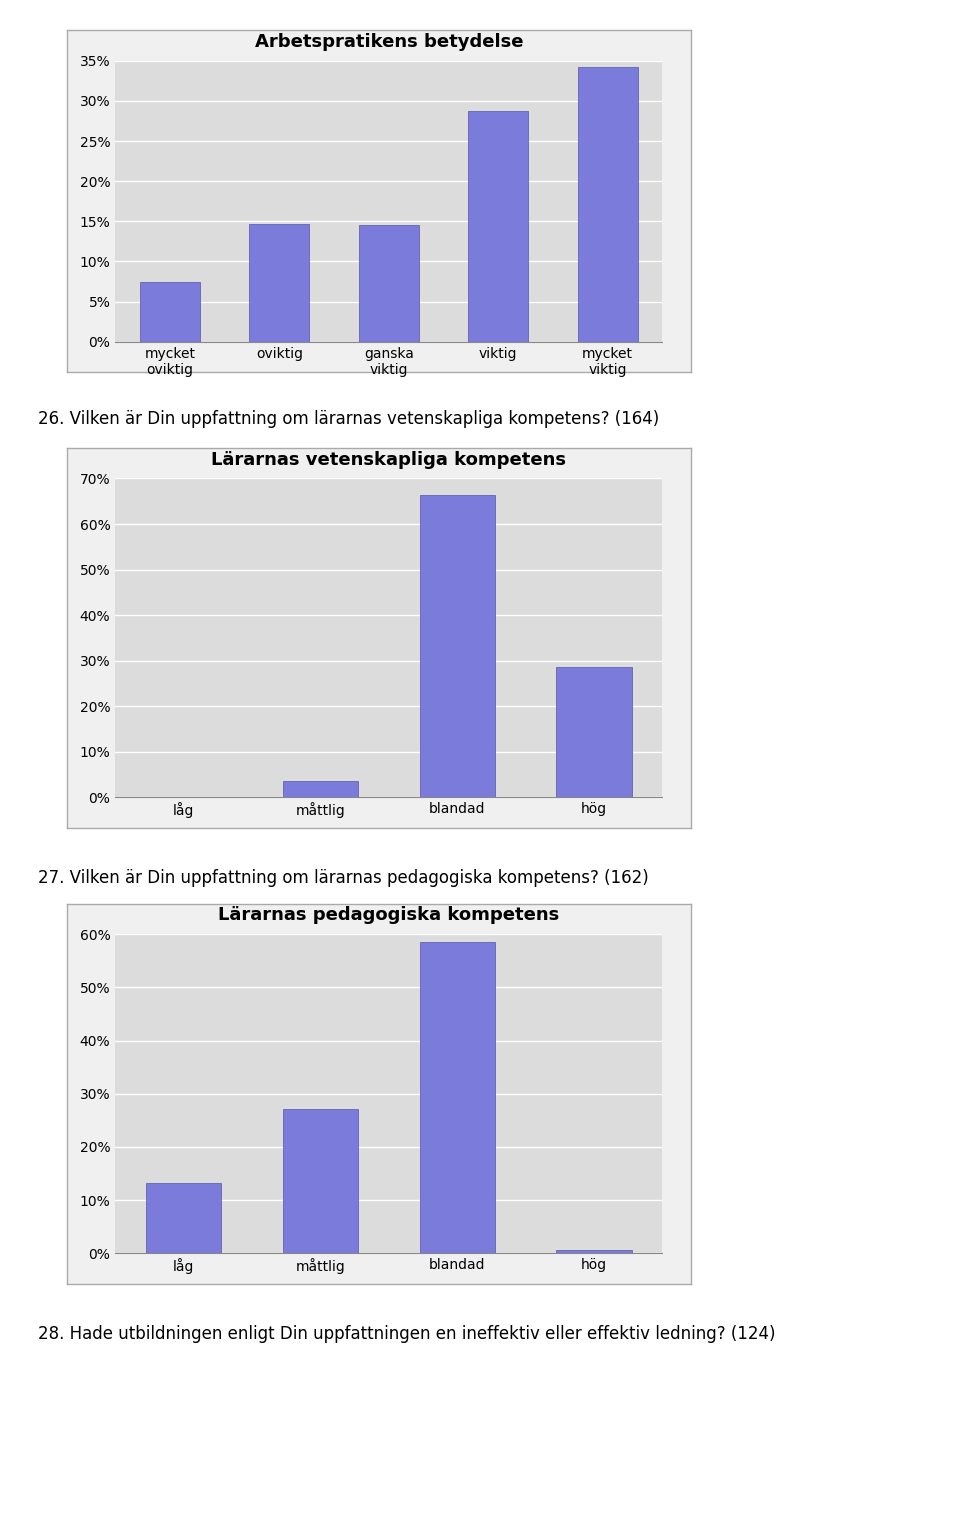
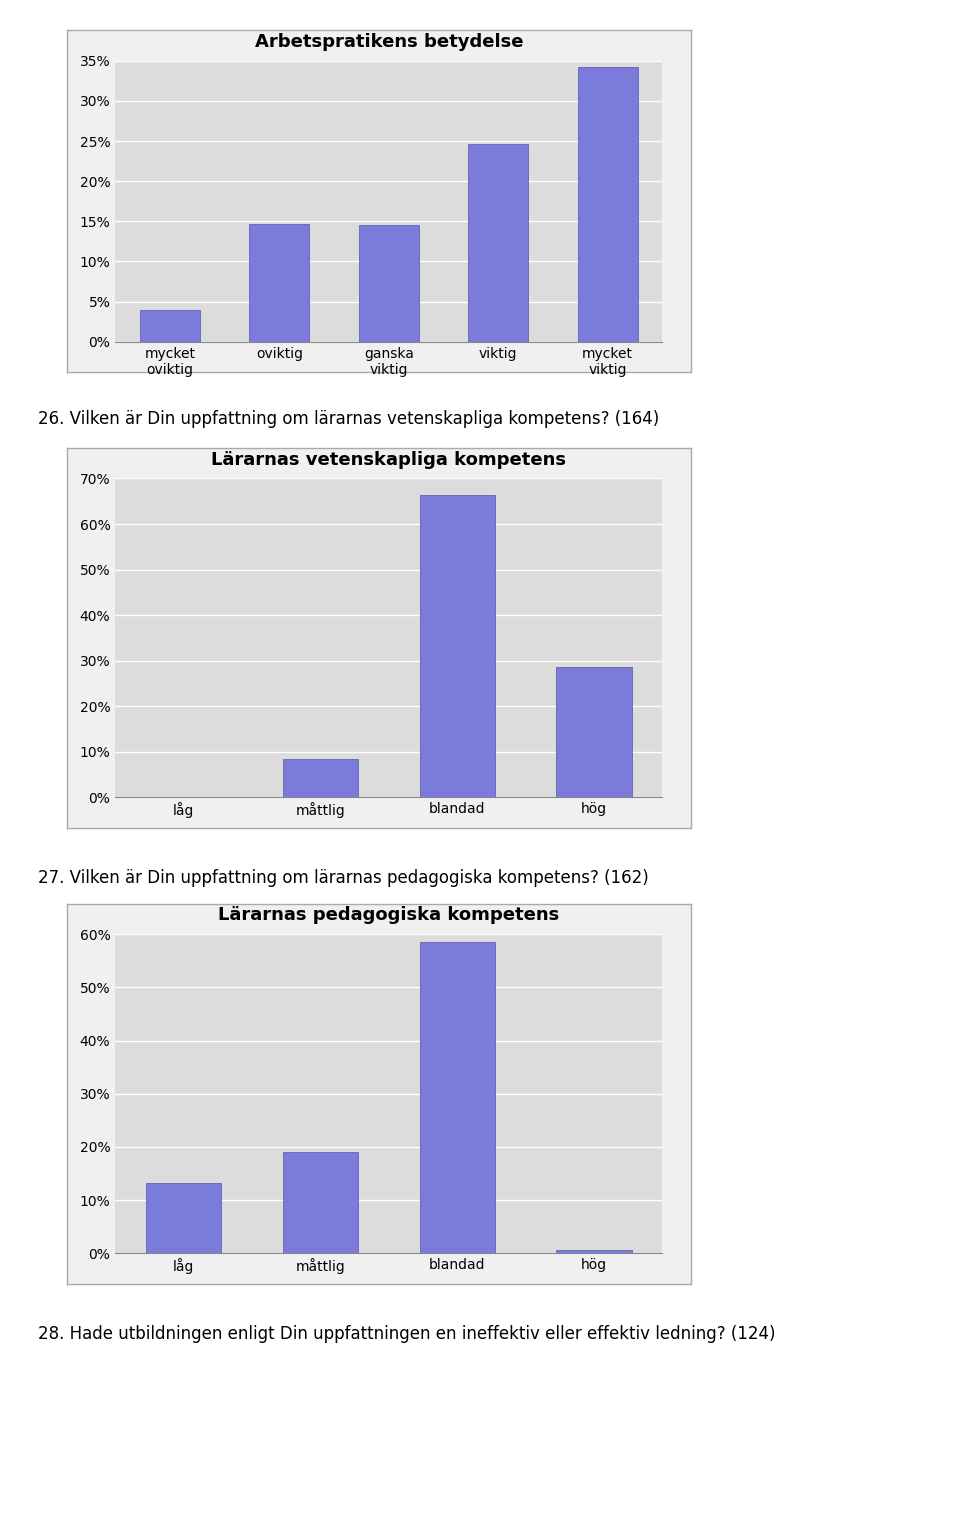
Arbetspratikens betydelse/mycket oviktig: 7.5% -> 4.0%
Arbetspratikens betydelse/viktig: 28.8% -> 24.6%
Lärarnas vetenskapliga kompetens/måttlig: 3.7% -> 8.5%
Lärarnas pedagogiska kompetens/måttlig: 27.2% -> 19.0%
